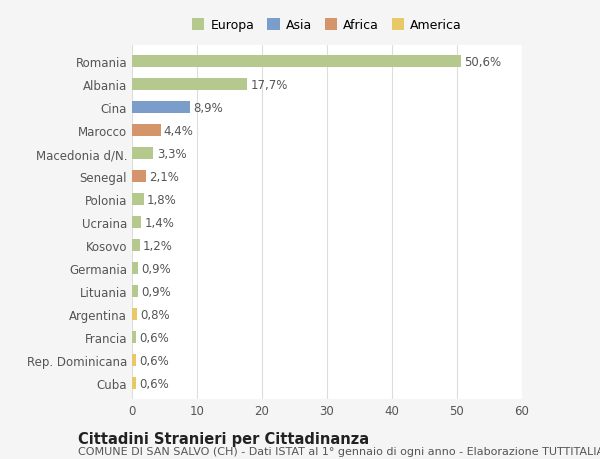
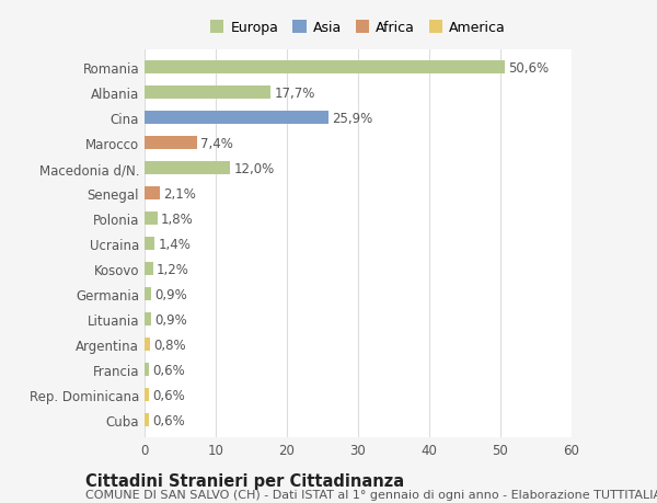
Cina: 8,9% -> 25,9%
Marocco: 4,4% -> 7,4%
Macedonia d/N.: 3,3% -> 12,0%
